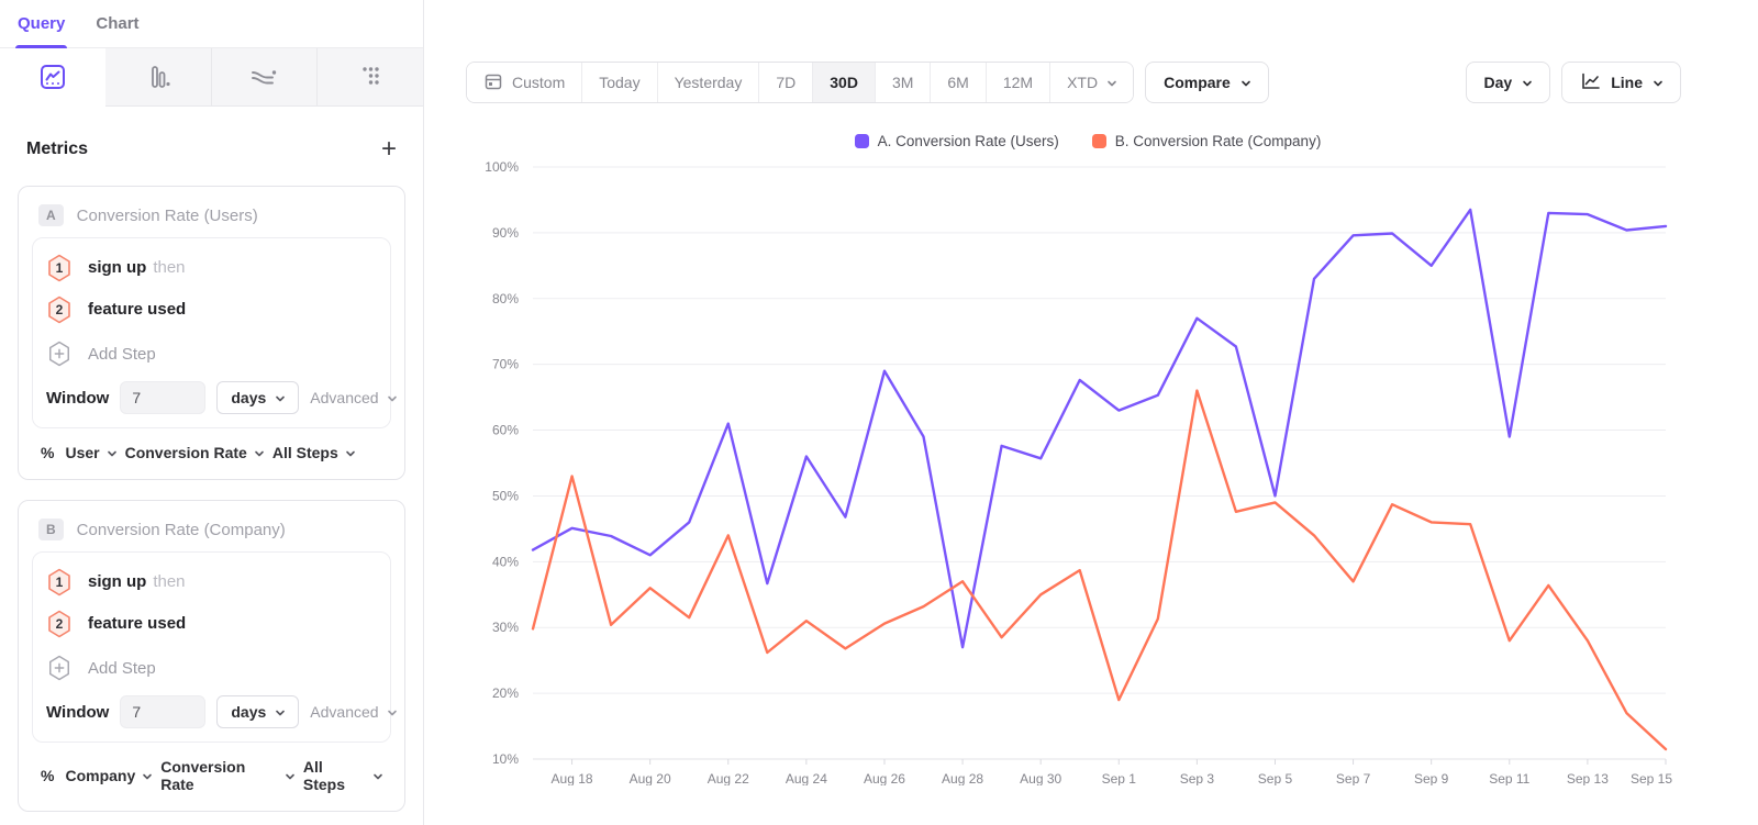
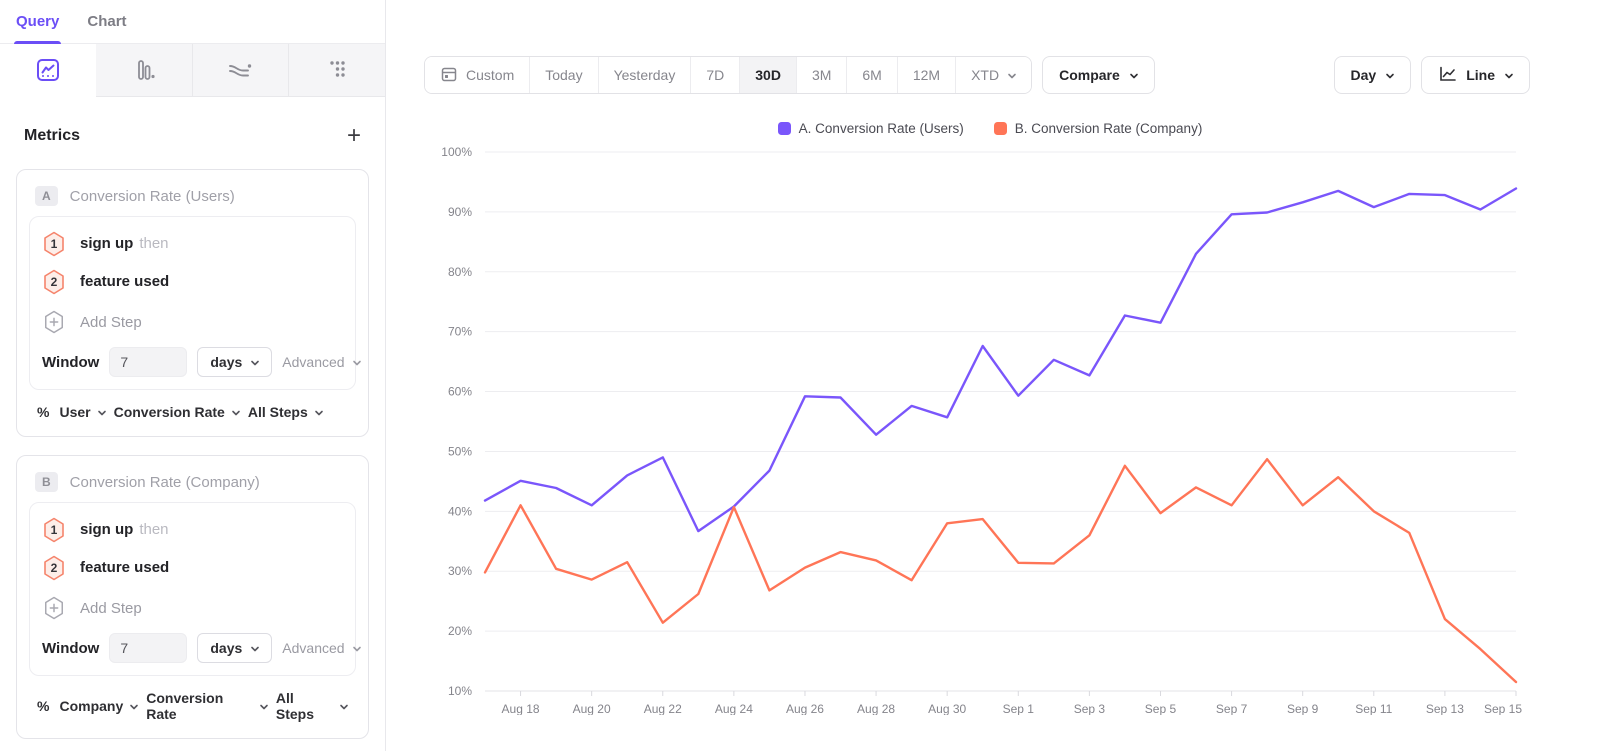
B. Conversion Rate (Company)/Aug 18: 53% -> 41%
B. Conversion Rate (Company)/Aug 20: 36% -> 29%
A. Conversion Rate (Users)/Aug 22: 61% -> 49%
B. Conversion Rate (Company)/Aug 22: 44% -> 21%
A. Conversion Rate (Users)/Aug 24: 56% -> 41%
B. Conversion Rate (Company)/Aug 24: 31% -> 41%
A. Conversion Rate (Users)/Aug 26: 69% -> 59%
A. Conversion Rate (Users)/Aug 28: 27% -> 53%
B. Conversion Rate (Company)/Aug 28: 37% -> 32%
B. Conversion Rate (Company)/Aug 30: 35% -> 38%
A. Conversion Rate (Users)/Sep 1: 63% -> 59%
B. Conversion Rate (Company)/Sep 1: 19% -> 31%
A. Conversion Rate (Users)/Sep 3: 77% -> 63%
B. Conversion Rate (Company)/Sep 3: 66% -> 36%
A. Conversion Rate (Users)/Sep 5: 50% -> 72%
B. Conversion Rate (Company)/Sep 5: 49% -> 40%
B. Conversion Rate (Company)/Sep 7: 37% -> 41%
A. Conversion Rate (Users)/Sep 9: 85% -> 92%
B. Conversion Rate (Company)/Sep 9: 46% -> 41%
A. Conversion Rate (Users)/Sep 11: 59% -> 91%
B. Conversion Rate (Company)/Sep 11: 28% -> 40%
B. Conversion Rate (Company)/Sep 13: 28% -> 22%
A. Conversion Rate (Users)/Sep 15: 91% -> 94%
